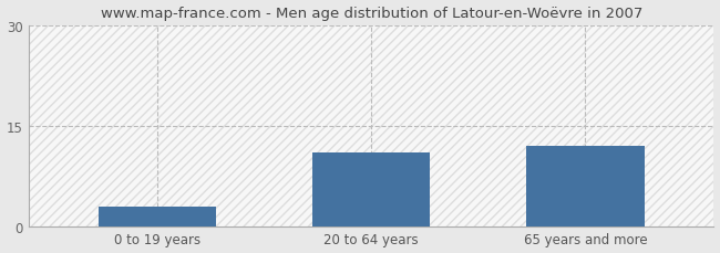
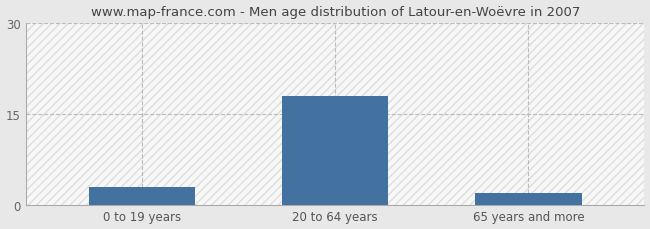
20 to 64 years: 11 -> 18
65 years and more: 12 -> 2
